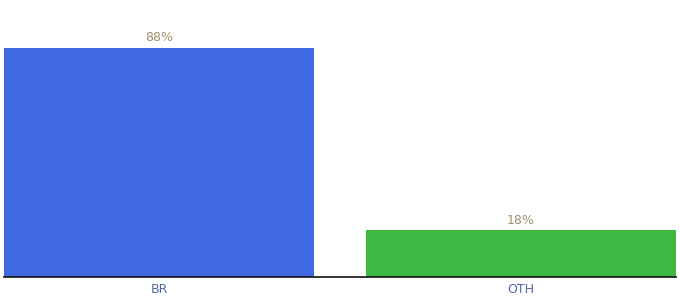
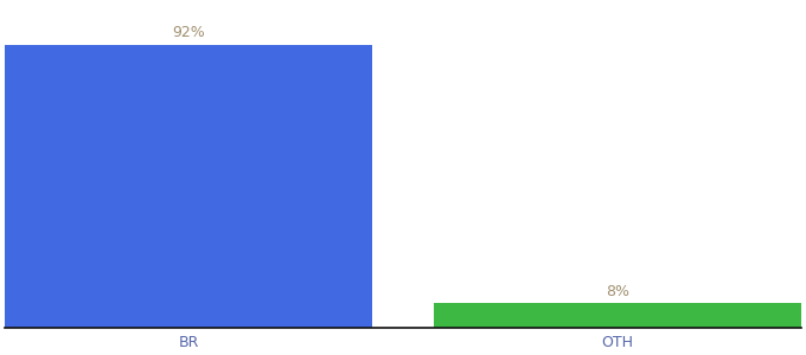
BR: 88% -> 92%
OTH: 18% -> 8%
